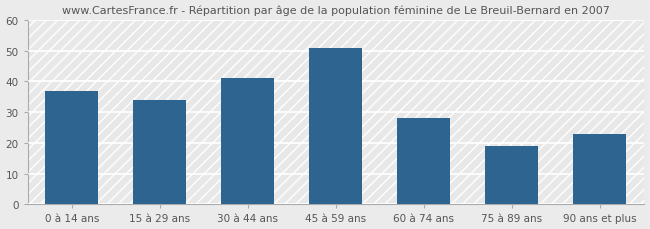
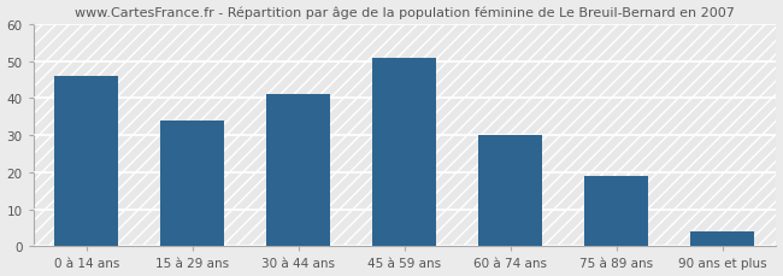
0 à 14 ans: 37 -> 46
60 à 74 ans: 28 -> 30
90 ans et plus: 23 -> 4
